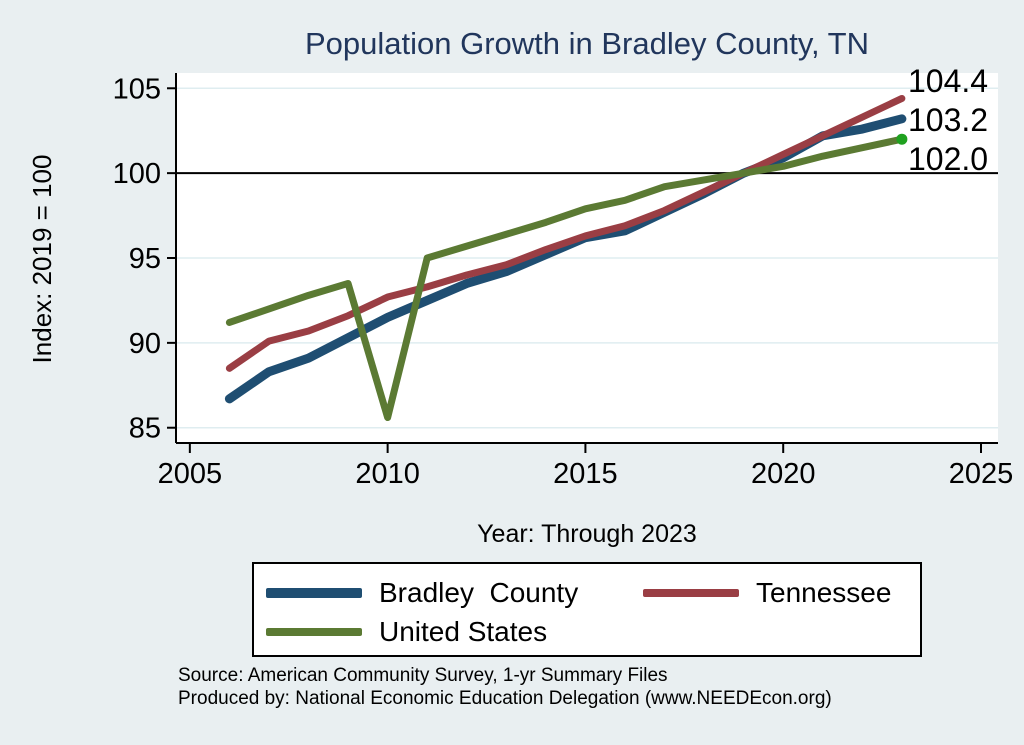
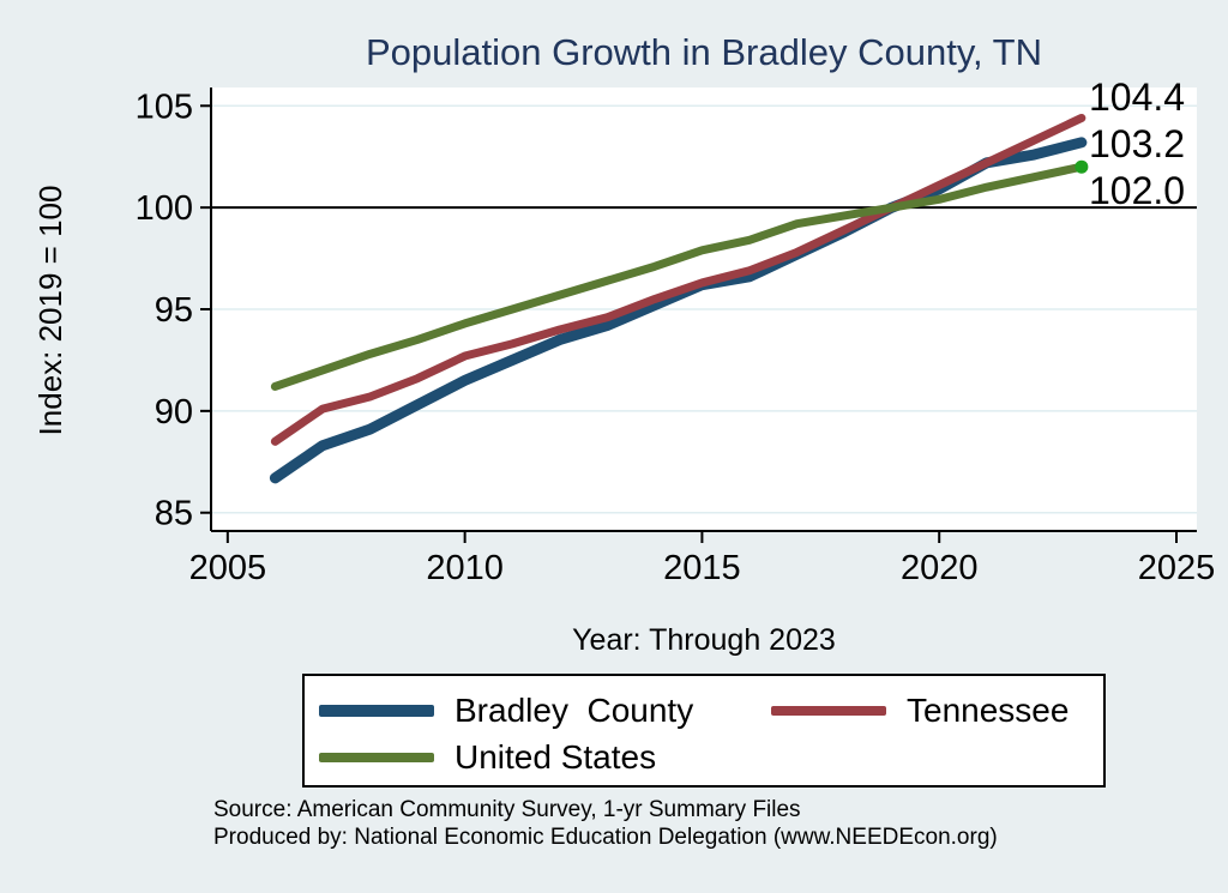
United States/2010: 85.6 -> 94.3
